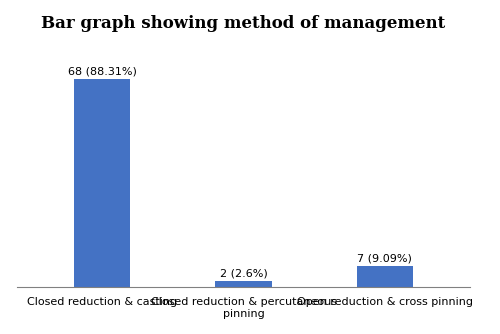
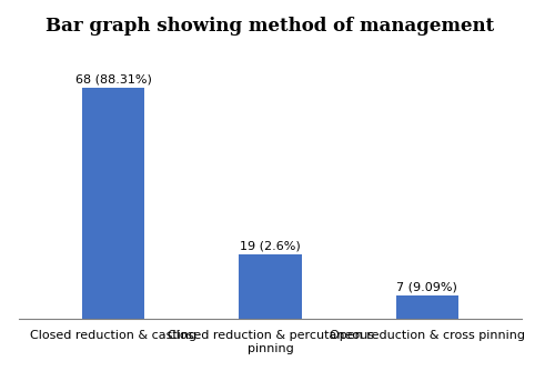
Closed reduction & percutaneous pinning: 2 -> 19
